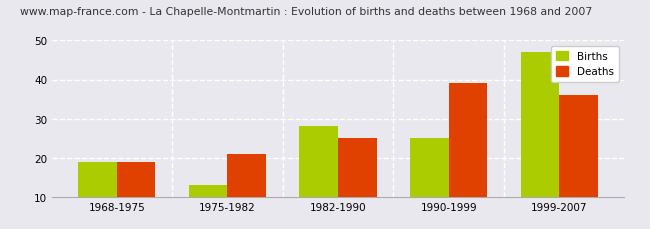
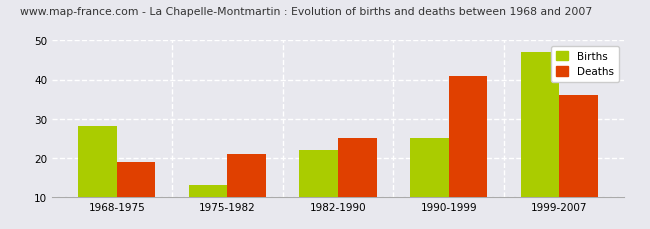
Births/1968-1975: 19 -> 28
Births/1982-1990: 28 -> 22
Deaths/1990-1999: 39 -> 41
